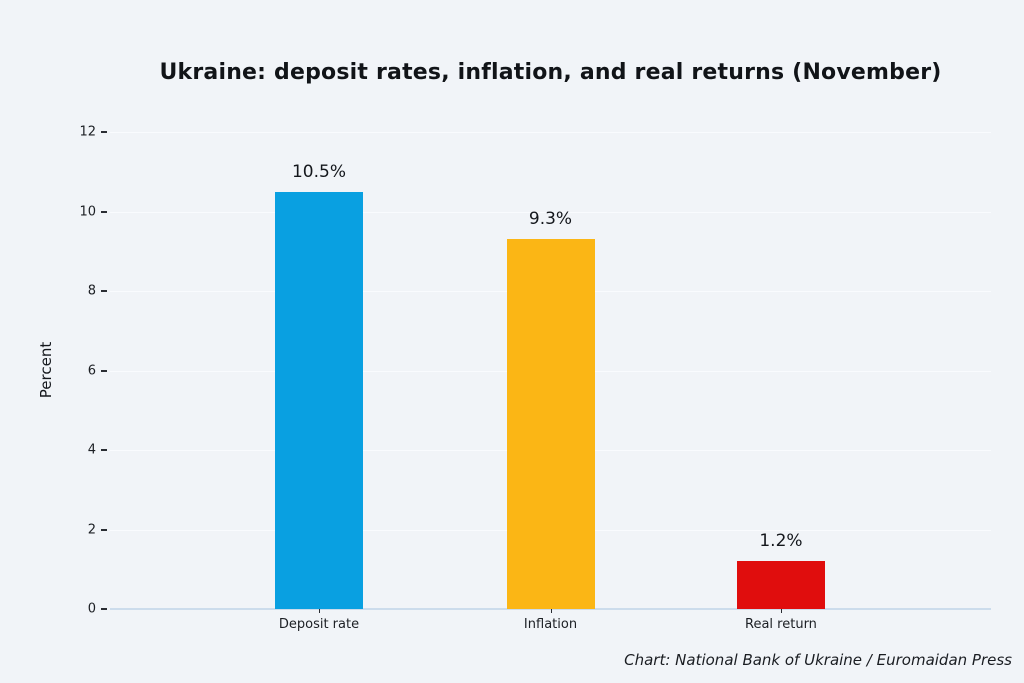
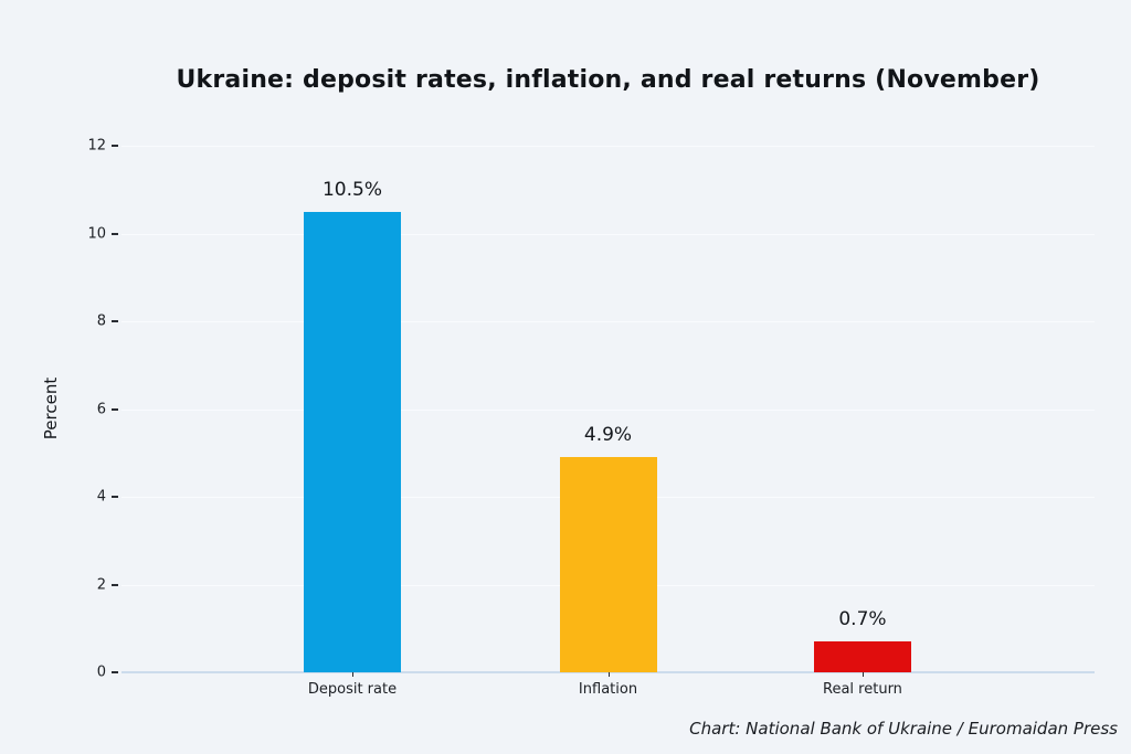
Inflation: 9.3% -> 4.9%
Real return: 1.2% -> 0.7%
